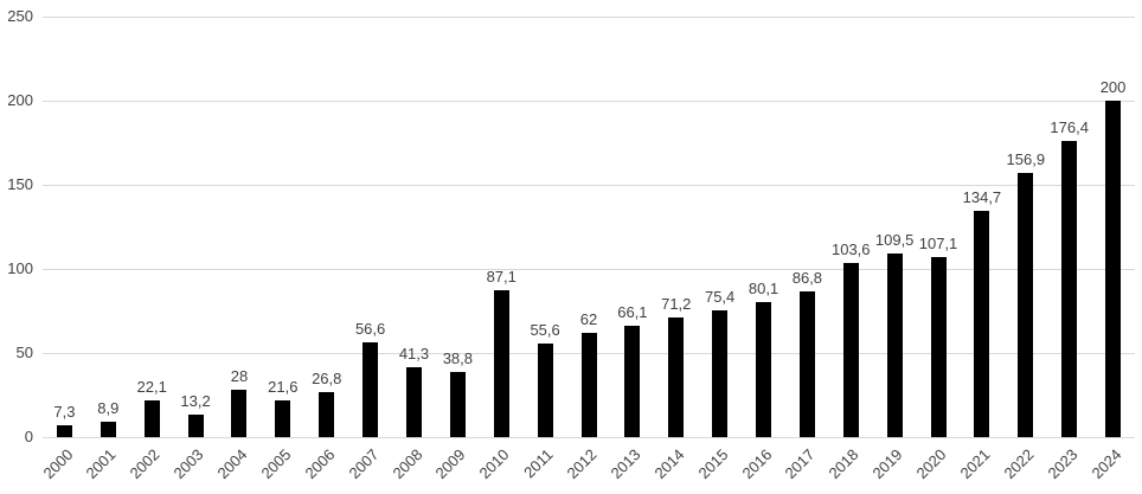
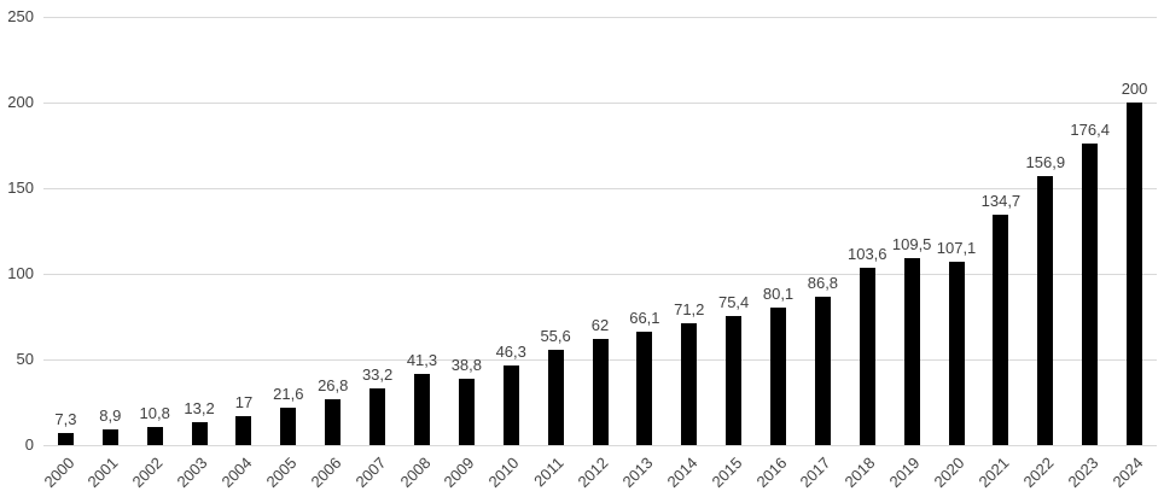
2002: 22,1 -> 10,8
2004: 28 -> 17
2007: 56,6 -> 33,2
2010: 87,1 -> 46,3
